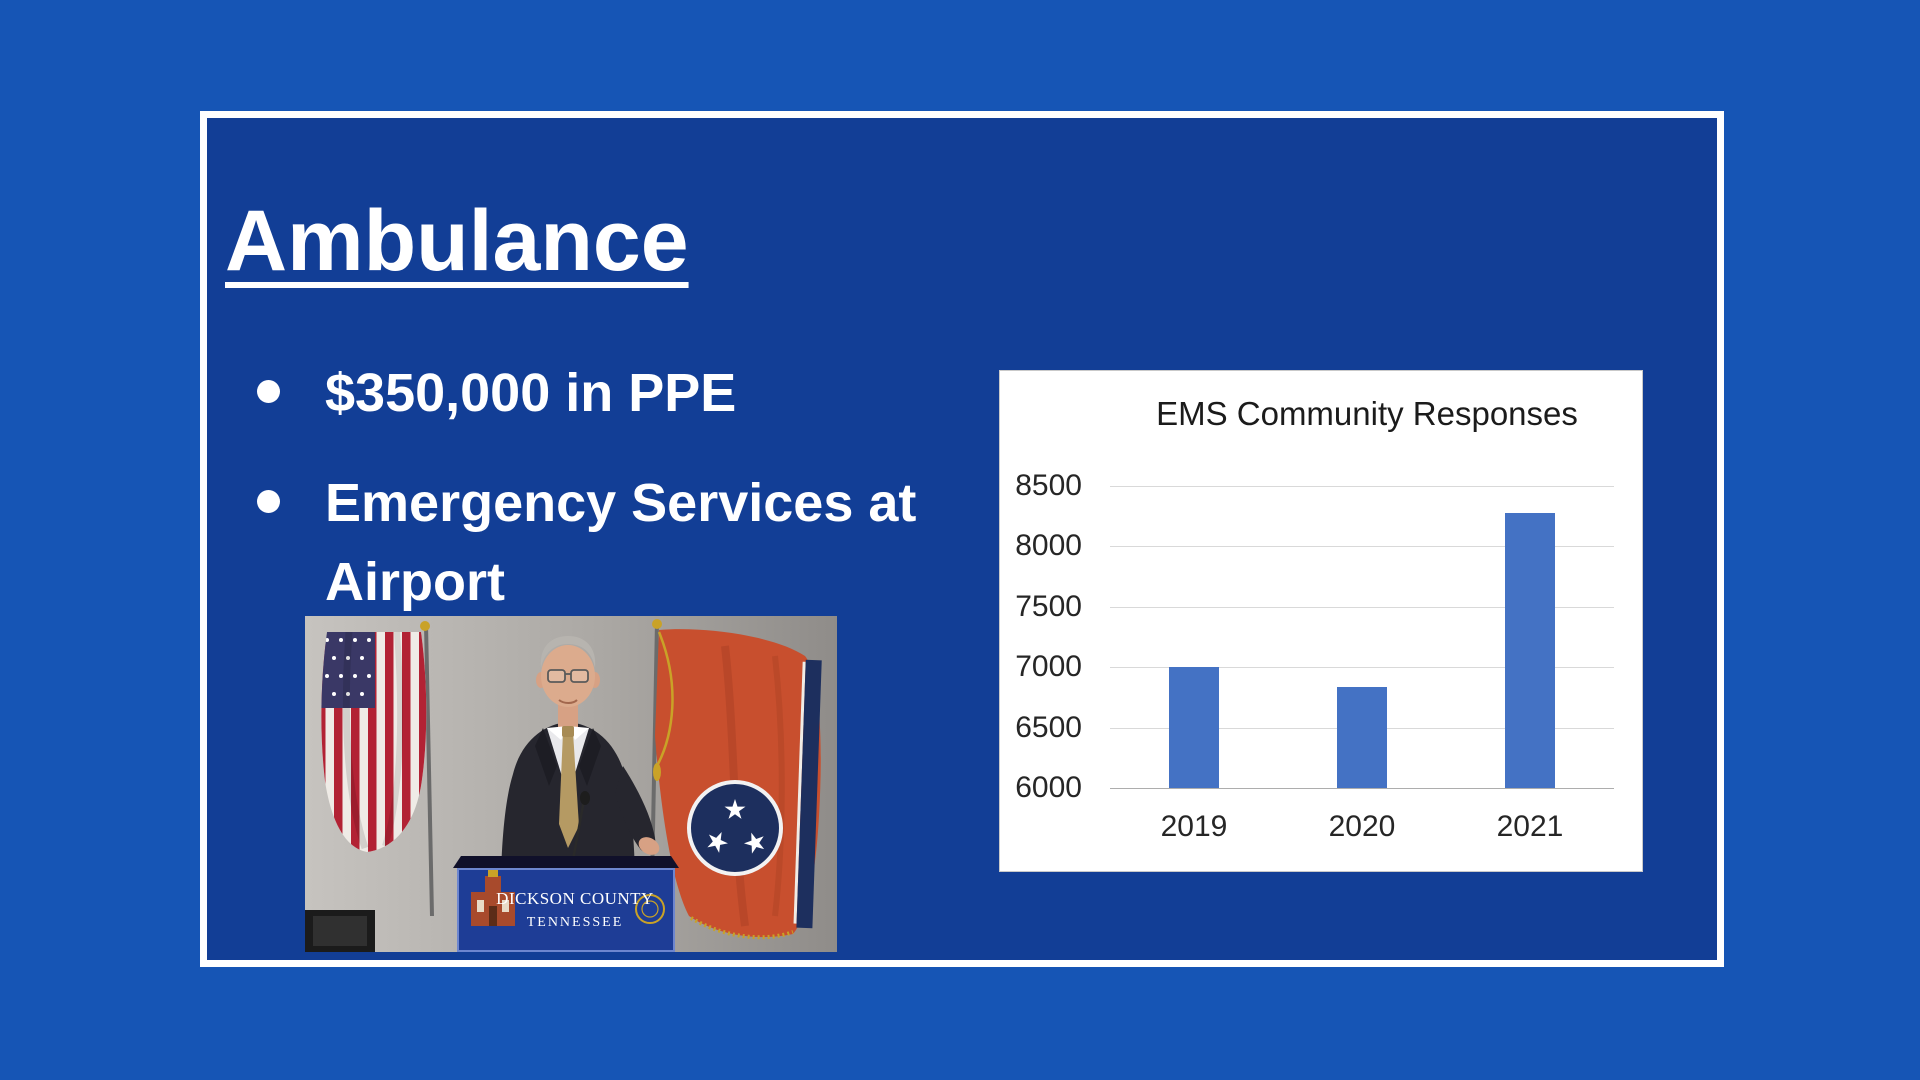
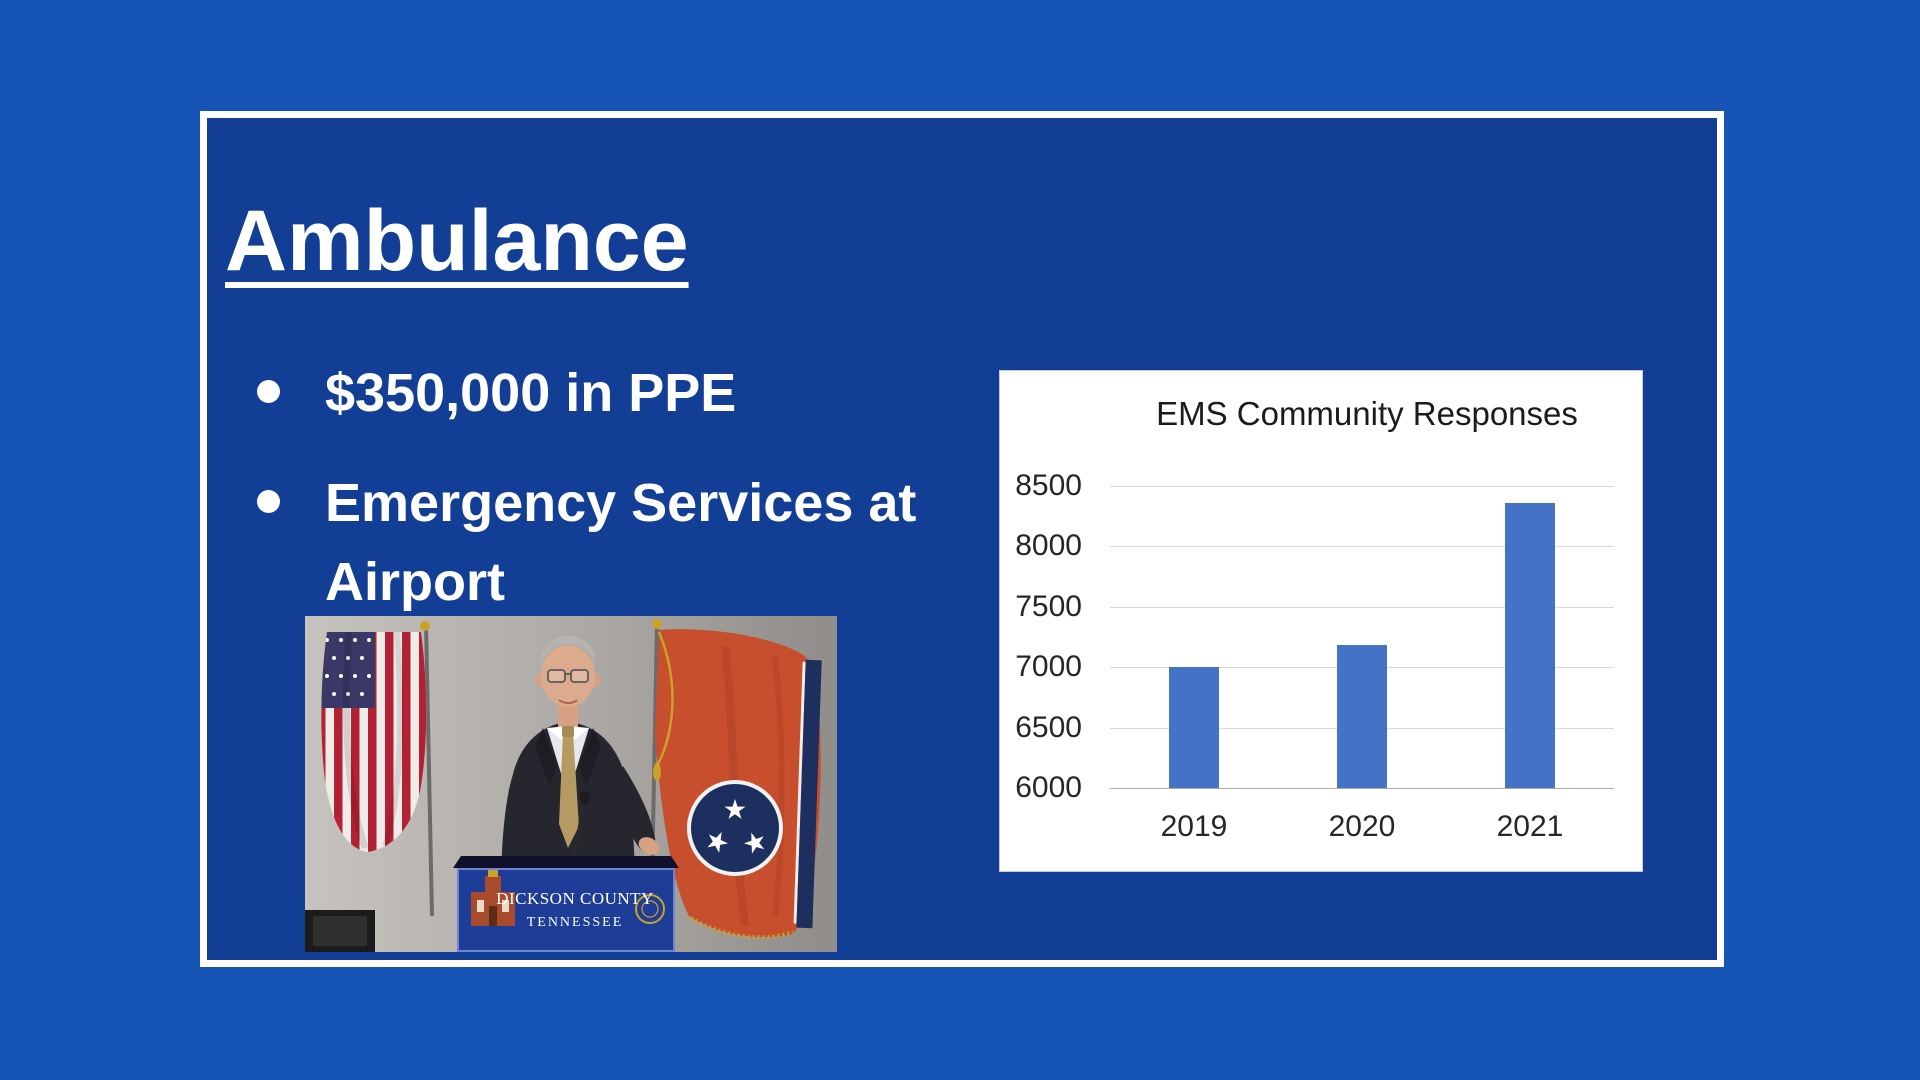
2020: 6840 -> 7180
2021: 8280 -> 8360
